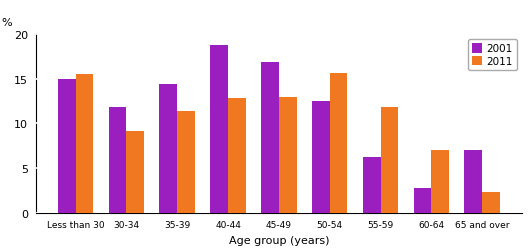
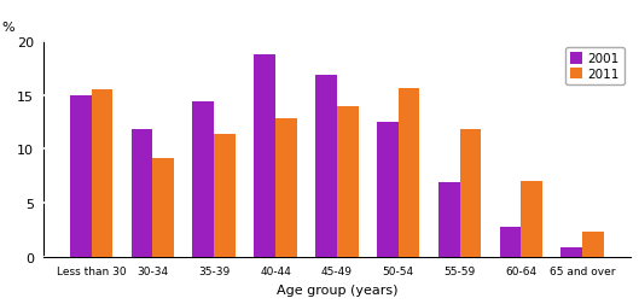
2011/45-49: 13.0 -> 14.0
2001/55-59: 6.2 -> 6.9
2001/65 and over: 7.0 -> 0.9
